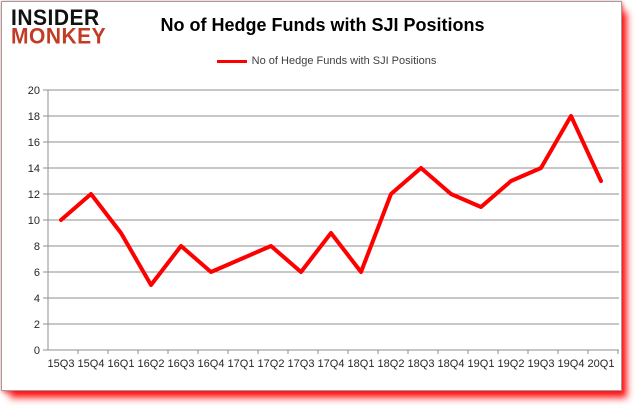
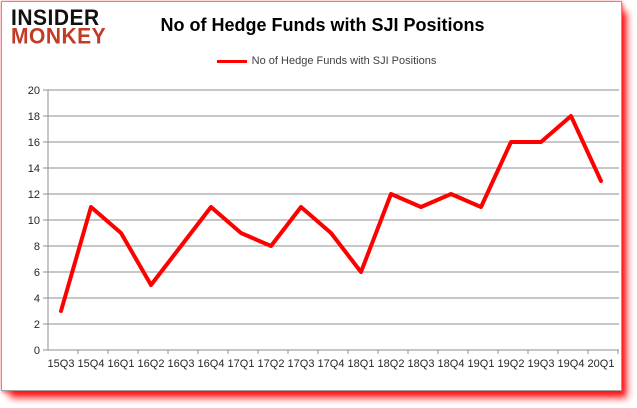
15Q3: 10 -> 3
15Q4: 12 -> 11
16Q4: 6 -> 11
17Q1: 7 -> 9
17Q3: 6 -> 11
18Q3: 14 -> 11
19Q2: 13 -> 16
19Q3: 14 -> 16
